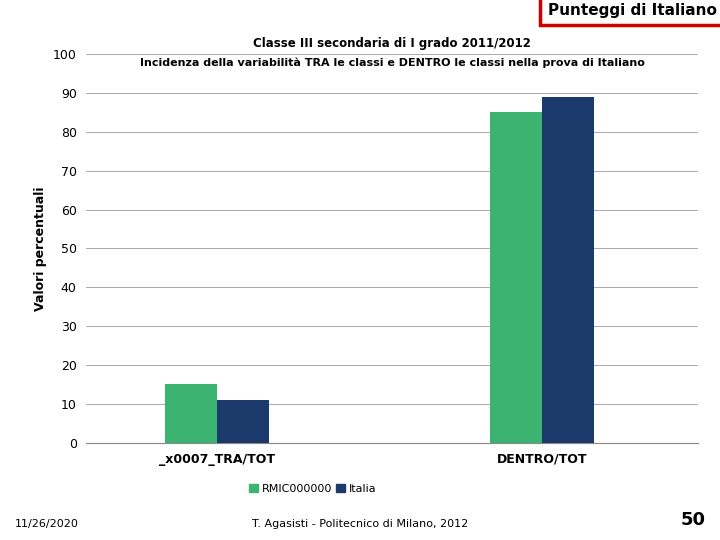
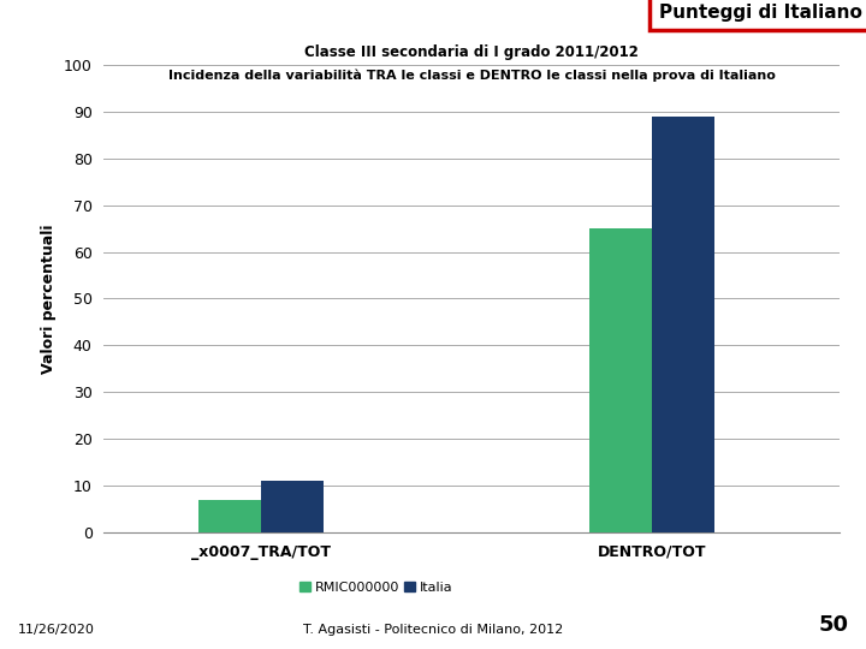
RMIC000000/_x0007_TRA/TOT: 15 -> 7
RMIC000000/DENTRO/TOT: 85 -> 65
